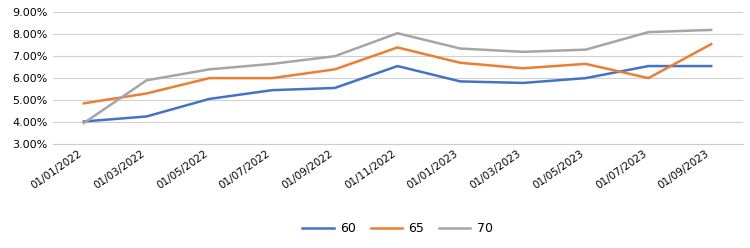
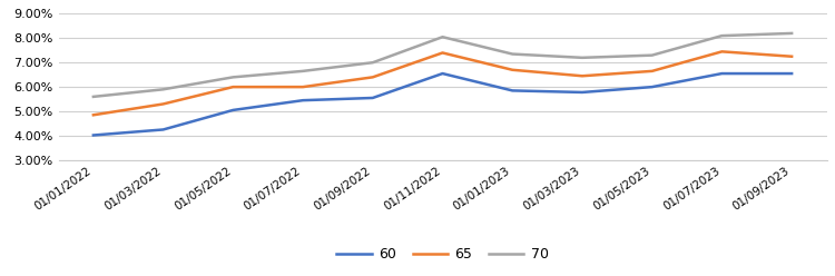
70/01/01/2022: 3.95% -> 5.60%
65/01/07/2023: 6.00% -> 7.45%
65/01/09/2023: 7.55% -> 7.25%
